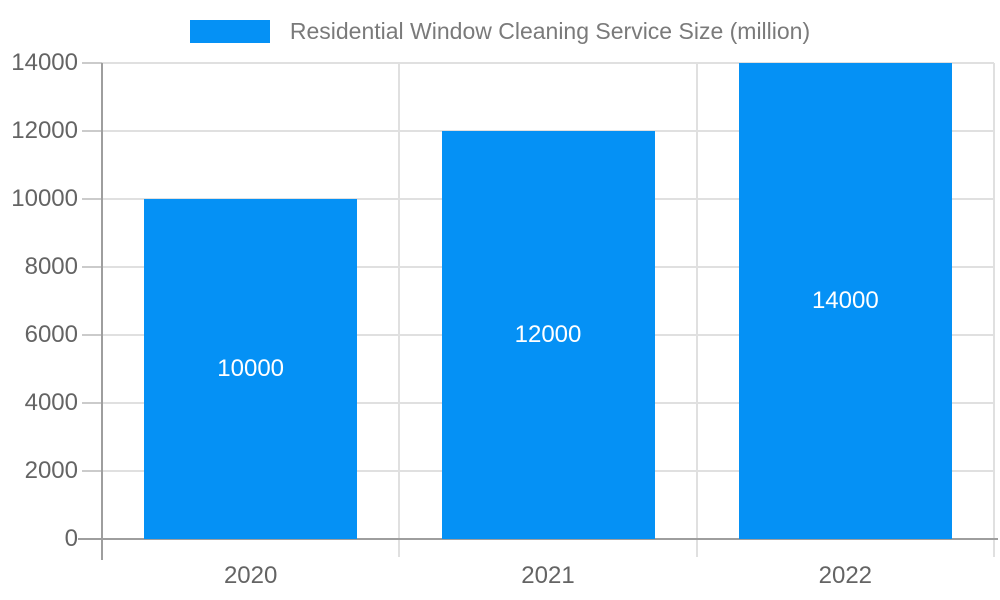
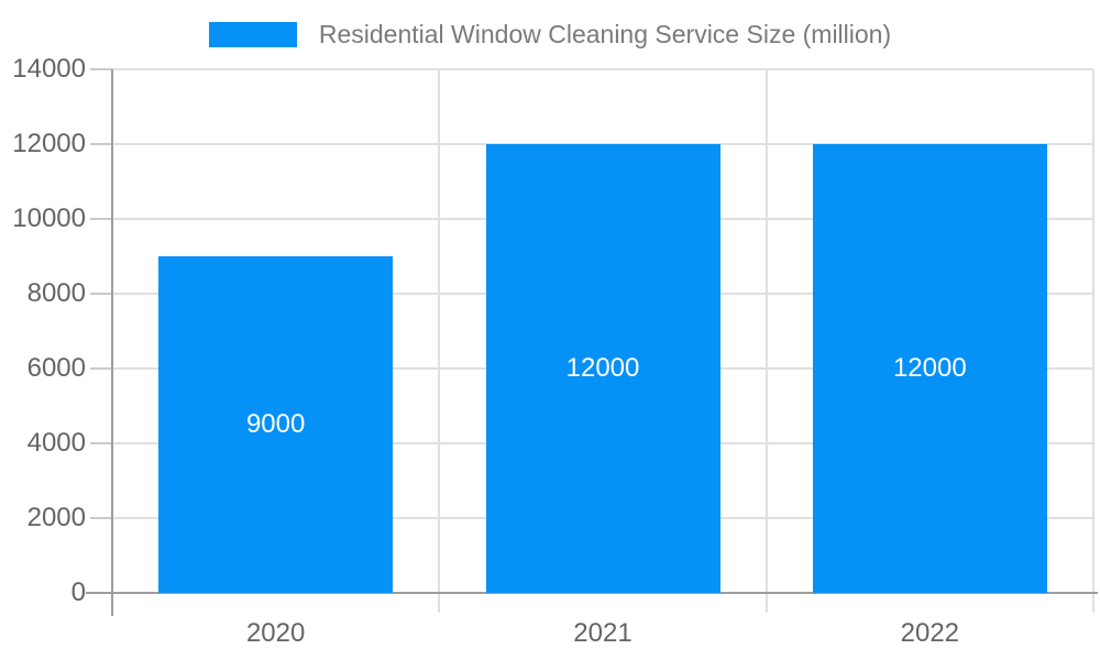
2020: 10000 -> 9000
2022: 14000 -> 12000
